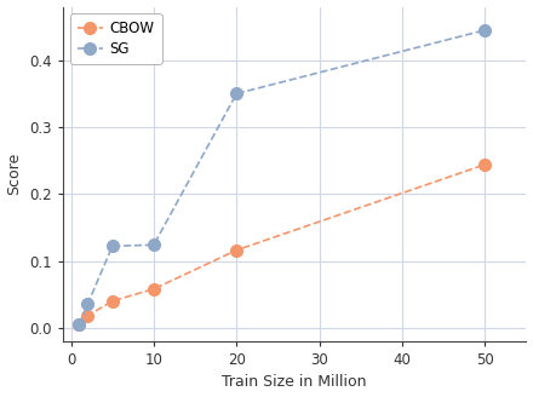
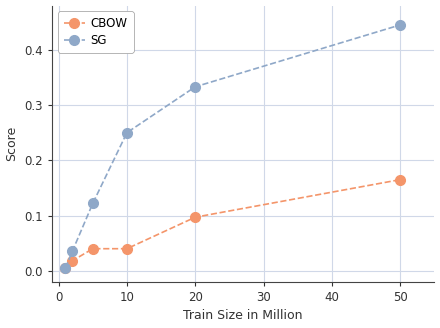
CBOW/10: 0.058 -> 0.040
SG/10: 0.124 -> 0.250
CBOW/20: 0.116 -> 0.097
SG/20: 0.350 -> 0.333
CBOW/50: 0.244 -> 0.165
